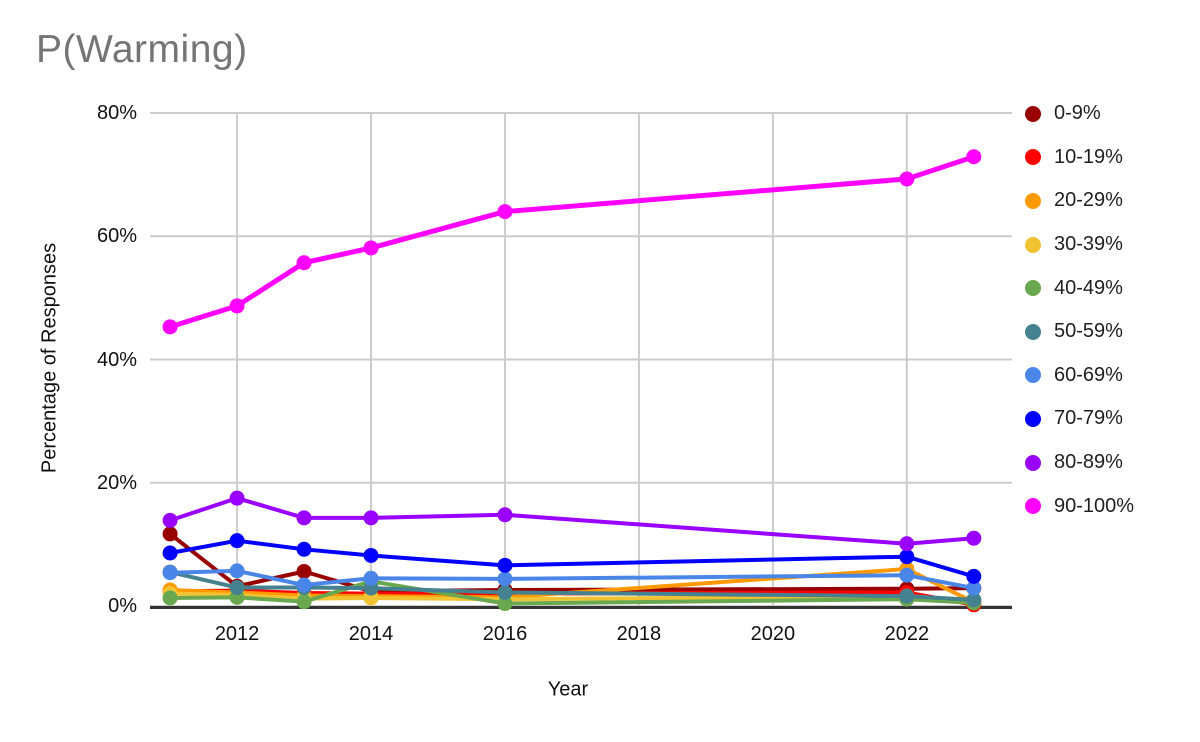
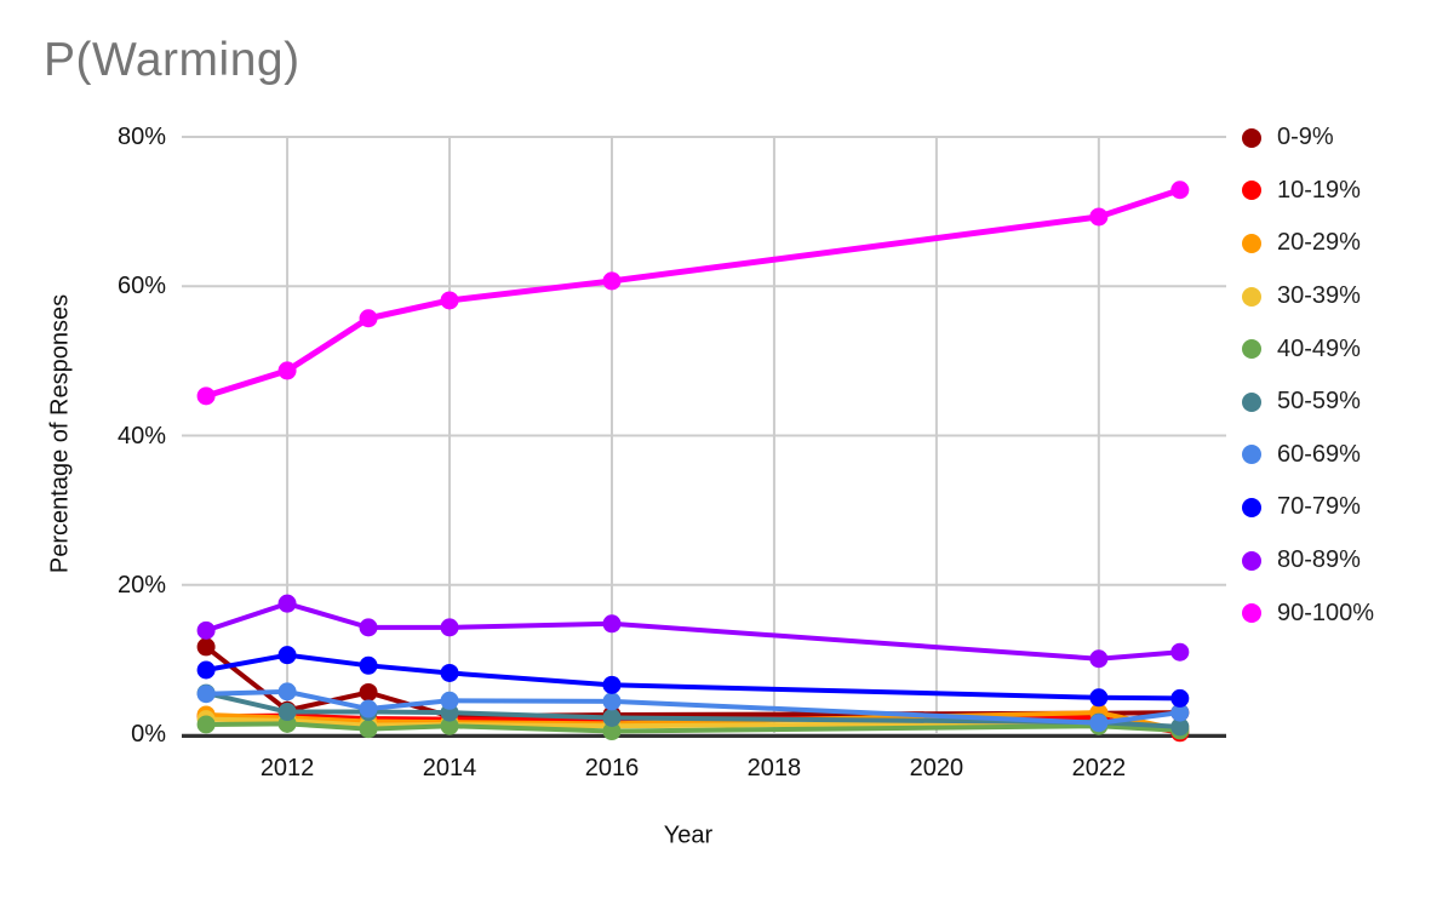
40-49%/2014: 4% -> 1%
90-100%/2016: 64% -> 61%
20-29%/2022: 6% -> 3%
60-69%/2022: 5% -> 2%
70-79%/2022: 8% -> 5%
